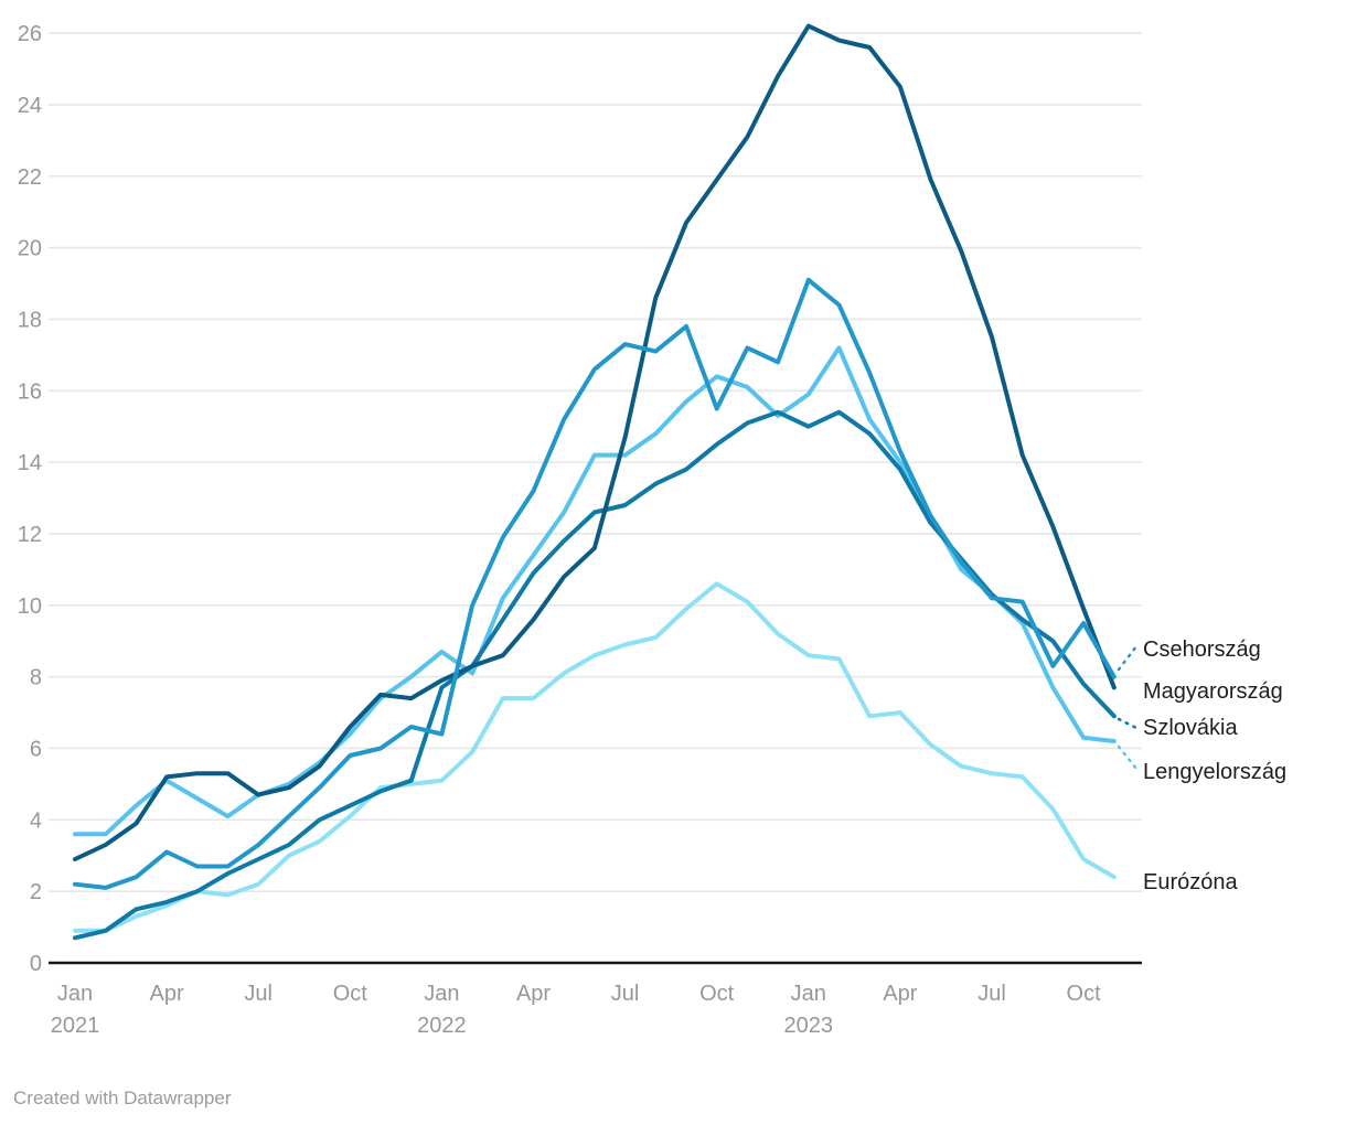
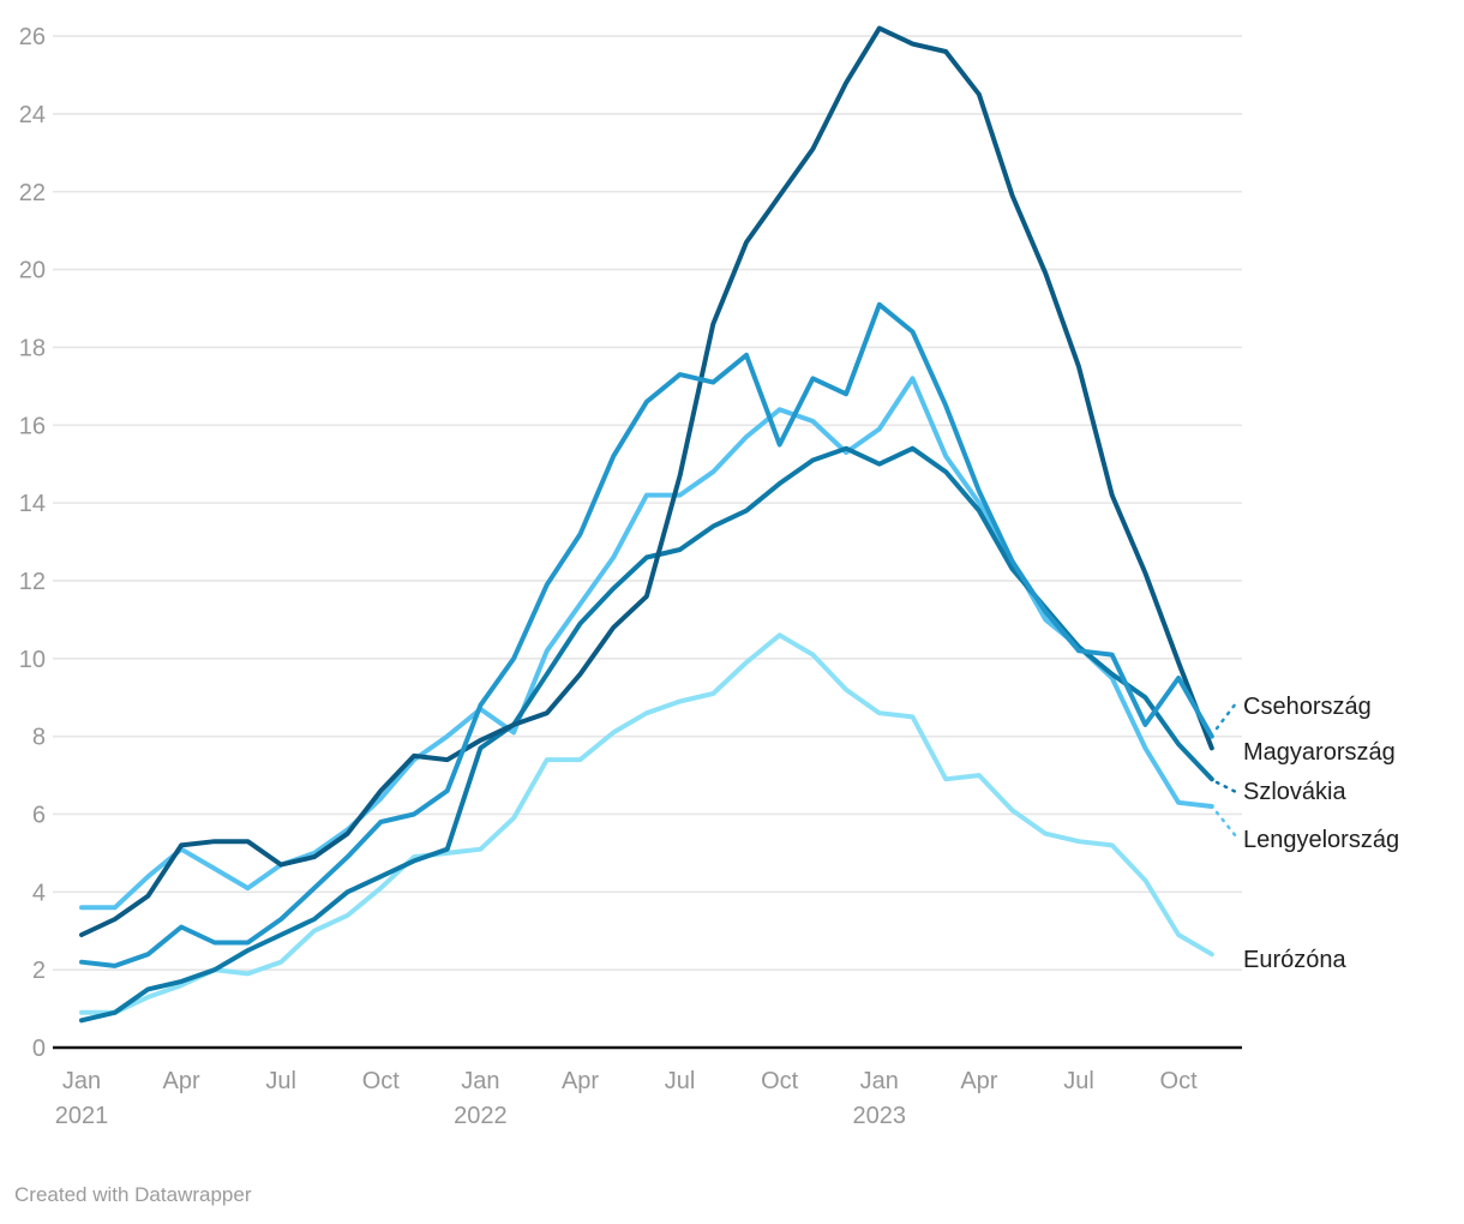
Csehország/Jan 2022: 6.4 -> 8.8
